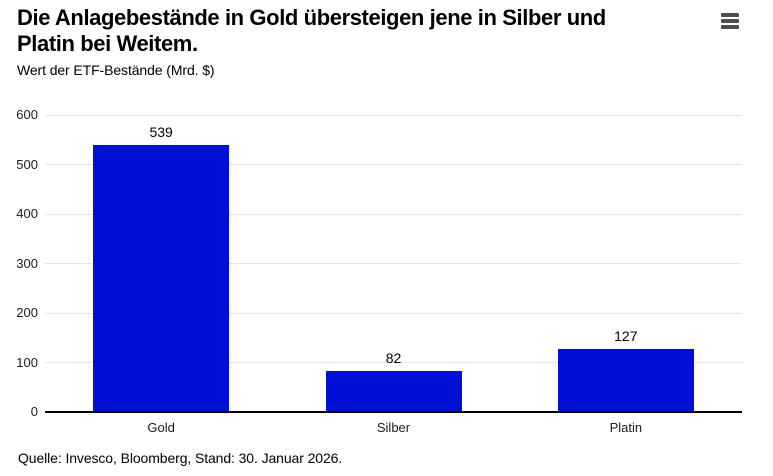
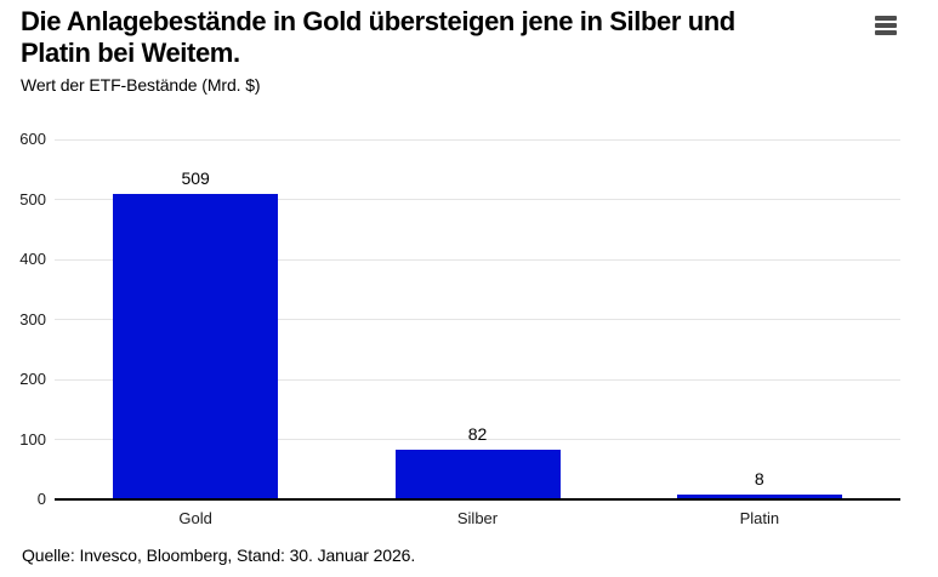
Gold: 539 -> 509
Platin: 127 -> 8
